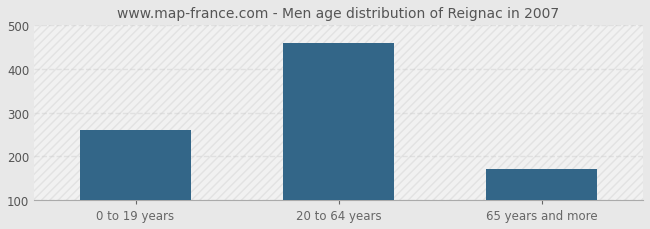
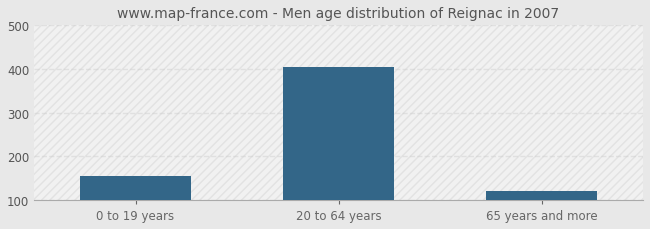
0 to 19 years: 260 -> 155
20 to 64 years: 460 -> 405
65 years and more: 170 -> 120
